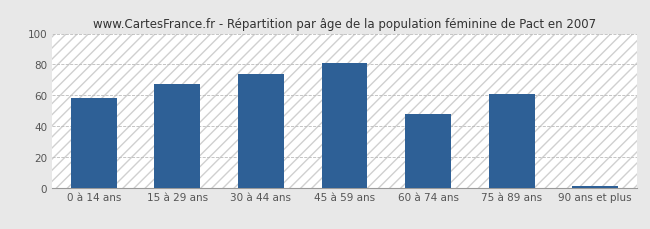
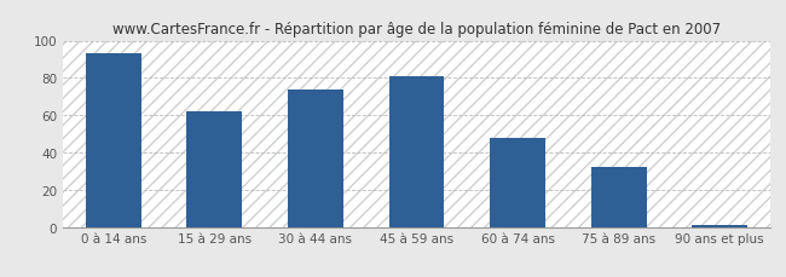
0 à 14 ans: 58 -> 93
15 à 29 ans: 67 -> 62
75 à 89 ans: 61 -> 32
